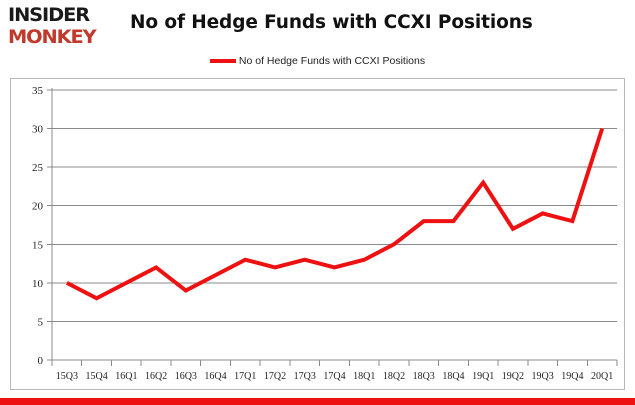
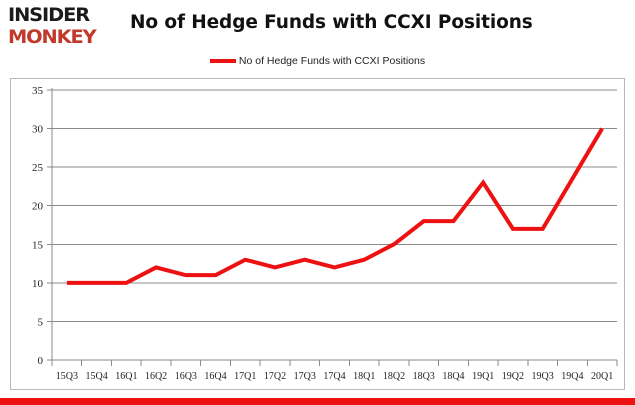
15Q4: 8 -> 10
16Q3: 9 -> 11
19Q3: 19 -> 17
19Q4: 18 -> 24
